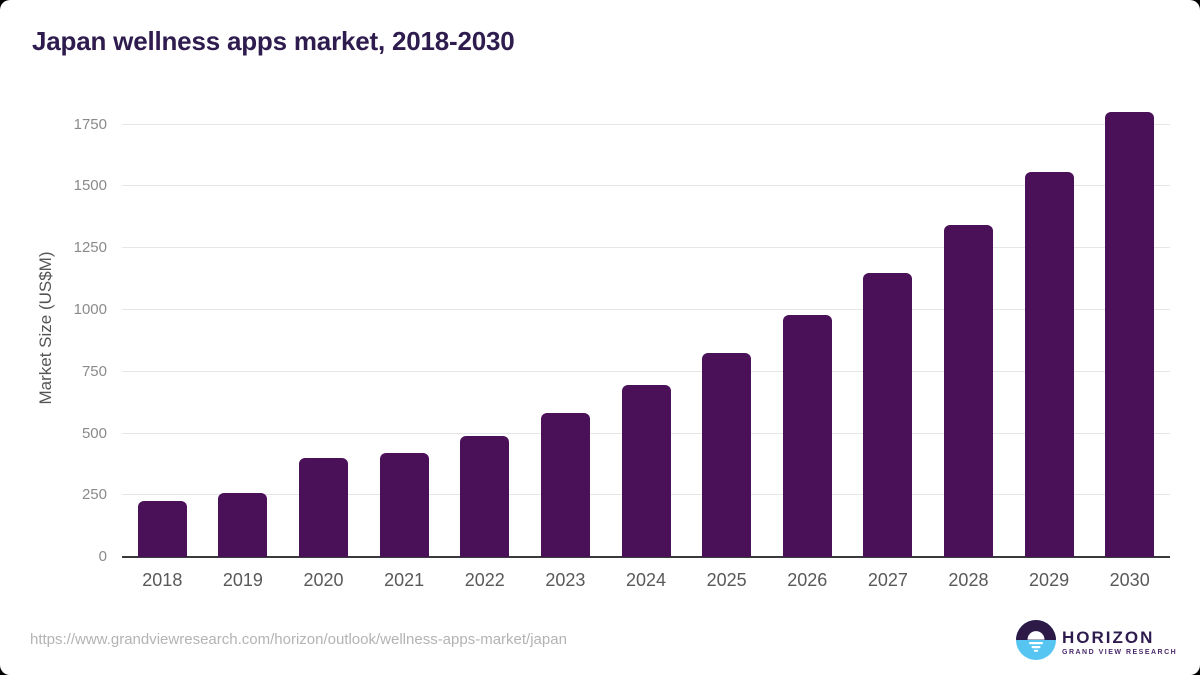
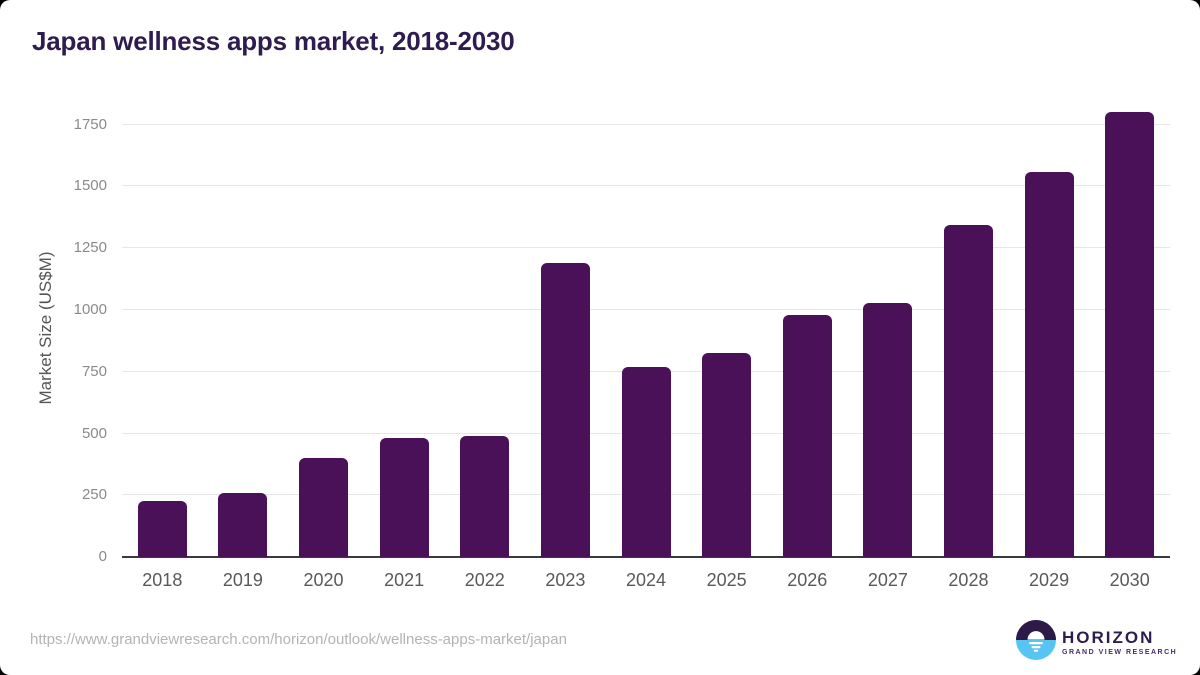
2021: 420 -> 480
2023: 580 -> 1190
2024: 700 -> 770
2027: 1150 -> 1030
